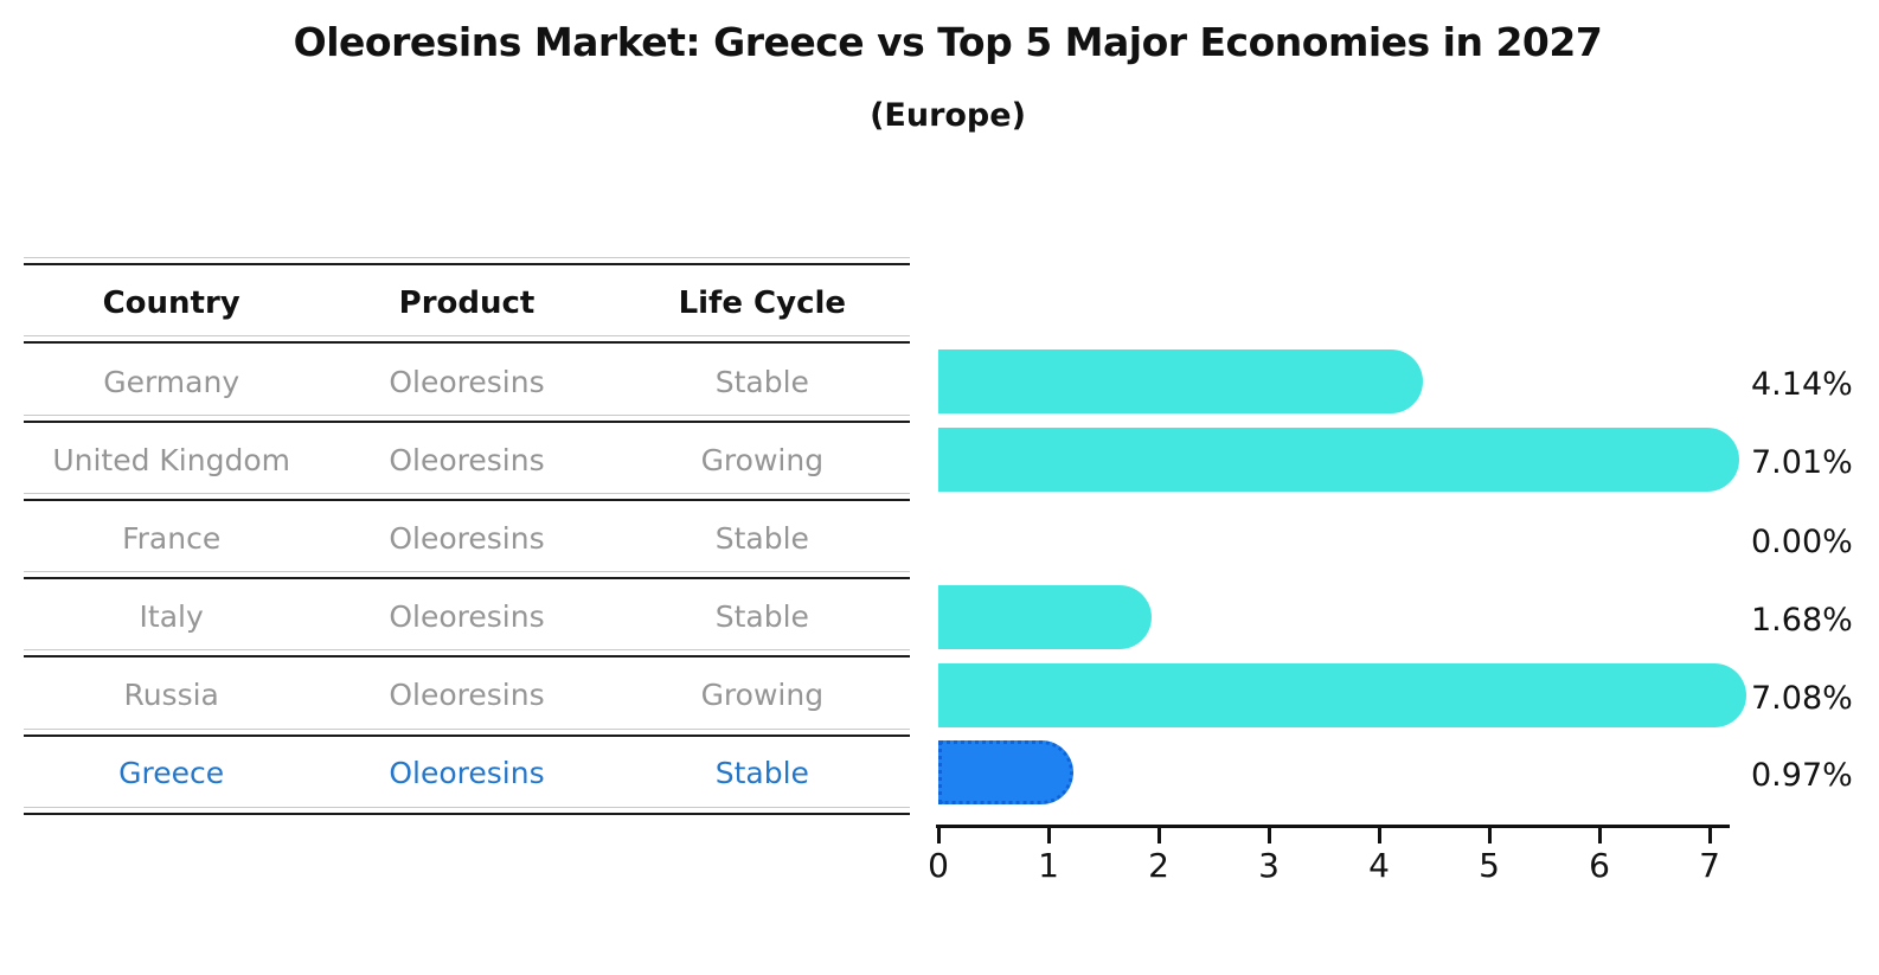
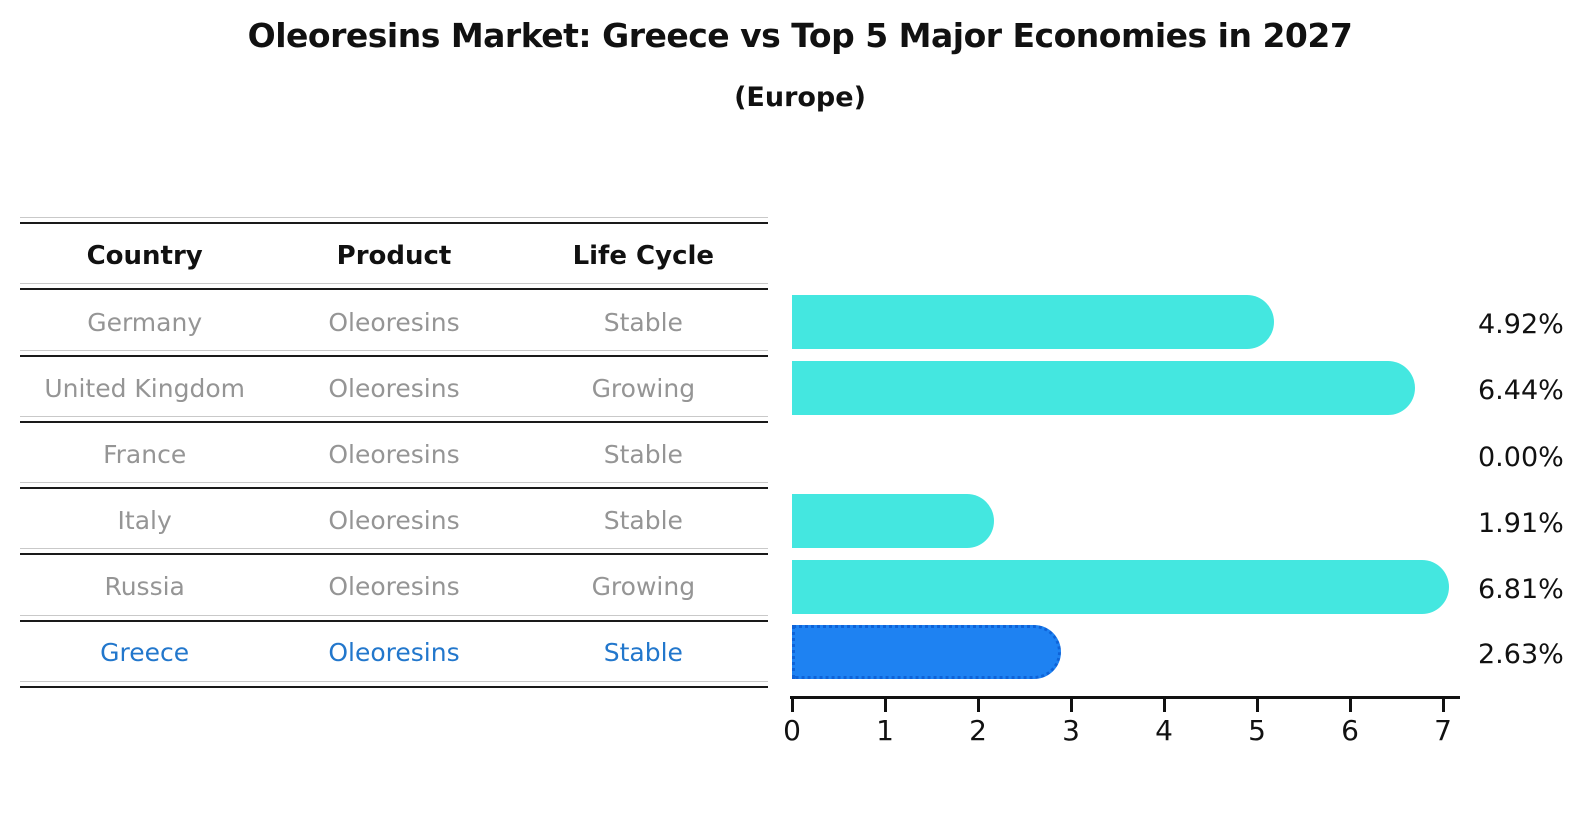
Germany: 4.14% -> 4.92%
United Kingdom: 7.01% -> 6.44%
Italy: 1.68% -> 1.91%
Russia: 7.08% -> 6.81%
Greece: 0.97% -> 2.63%
